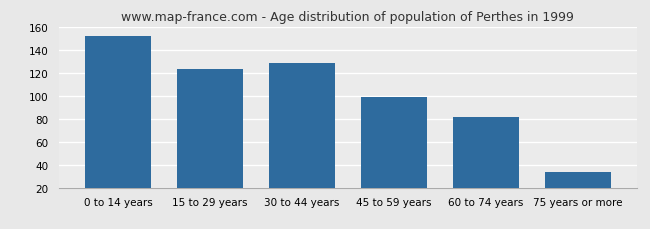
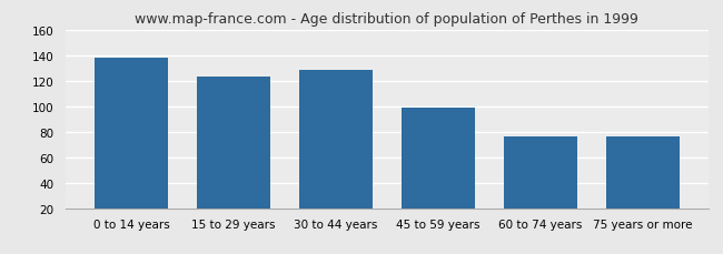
0 to 14 years: 152 -> 138
60 to 74 years: 81 -> 76
75 years or more: 34 -> 76
